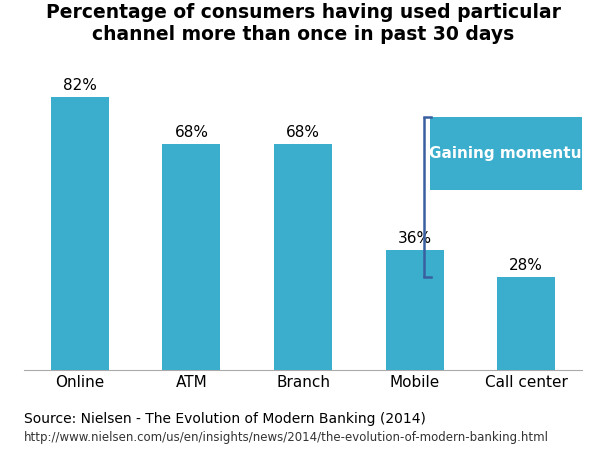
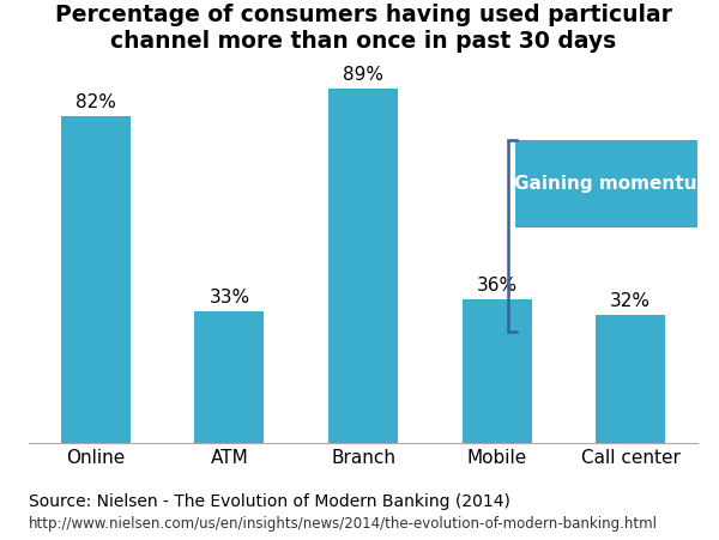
ATM: 68% -> 33%
Branch: 68% -> 89%
Call center: 28% -> 32%
